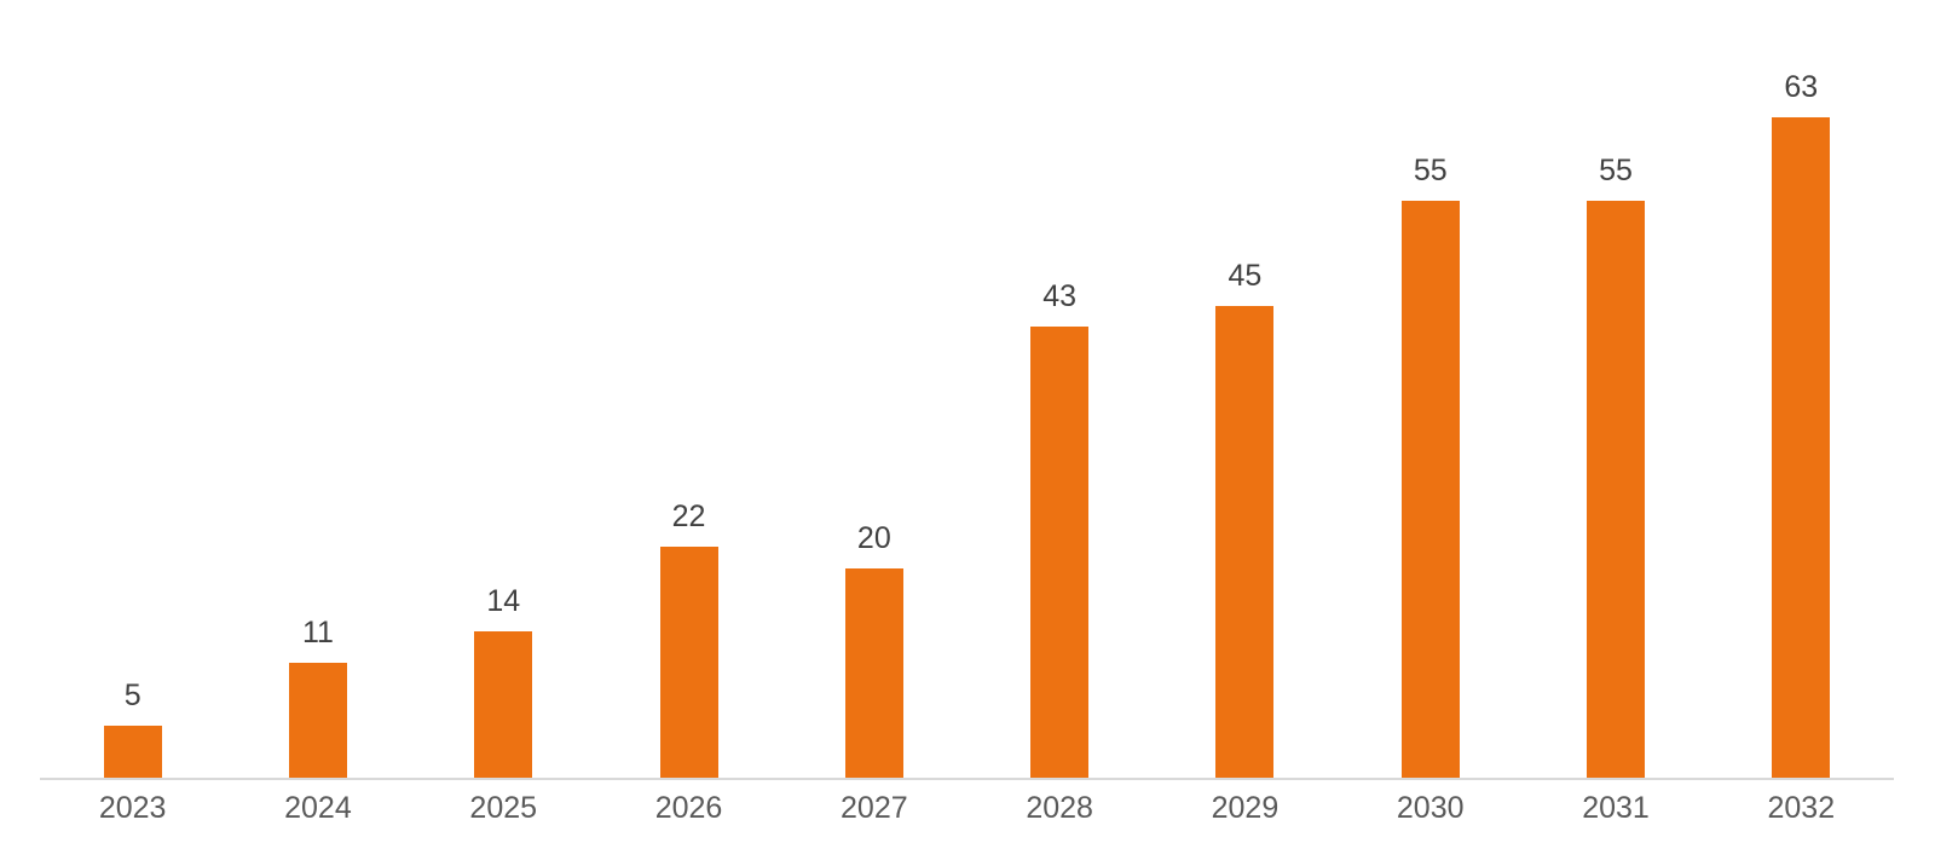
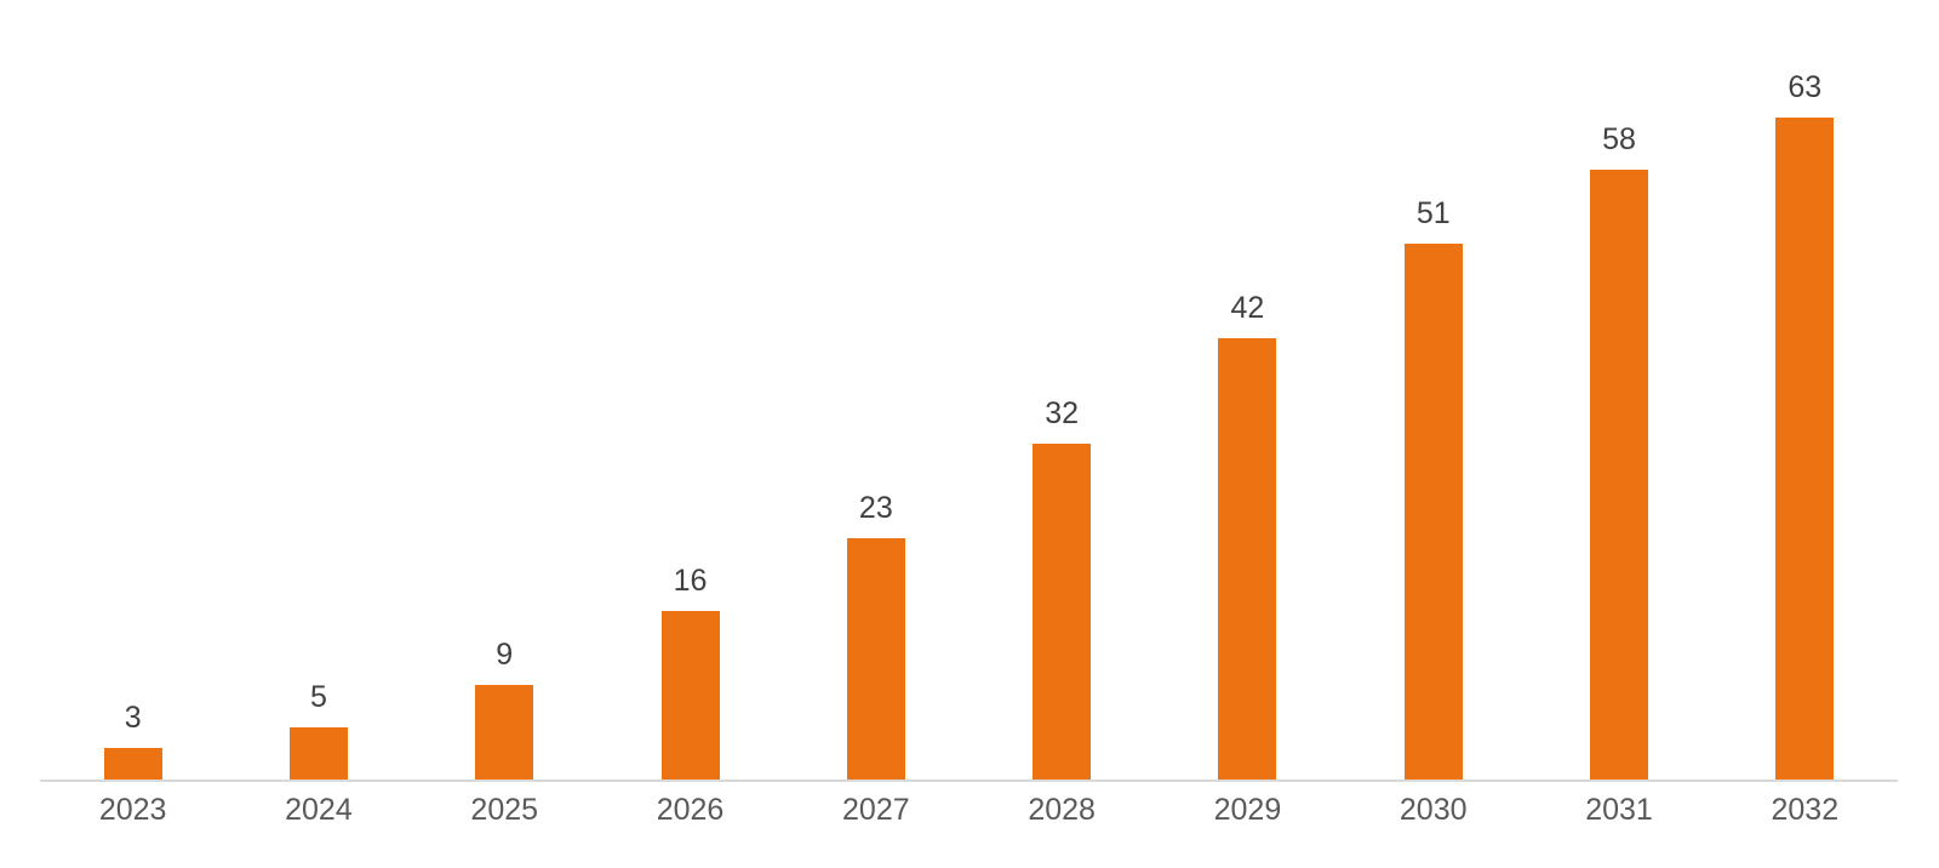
2023: 5 -> 3
2024: 11 -> 5
2025: 14 -> 9
2026: 22 -> 16
2027: 20 -> 23
2028: 43 -> 32
2029: 45 -> 42
2030: 55 -> 51
2031: 55 -> 58
